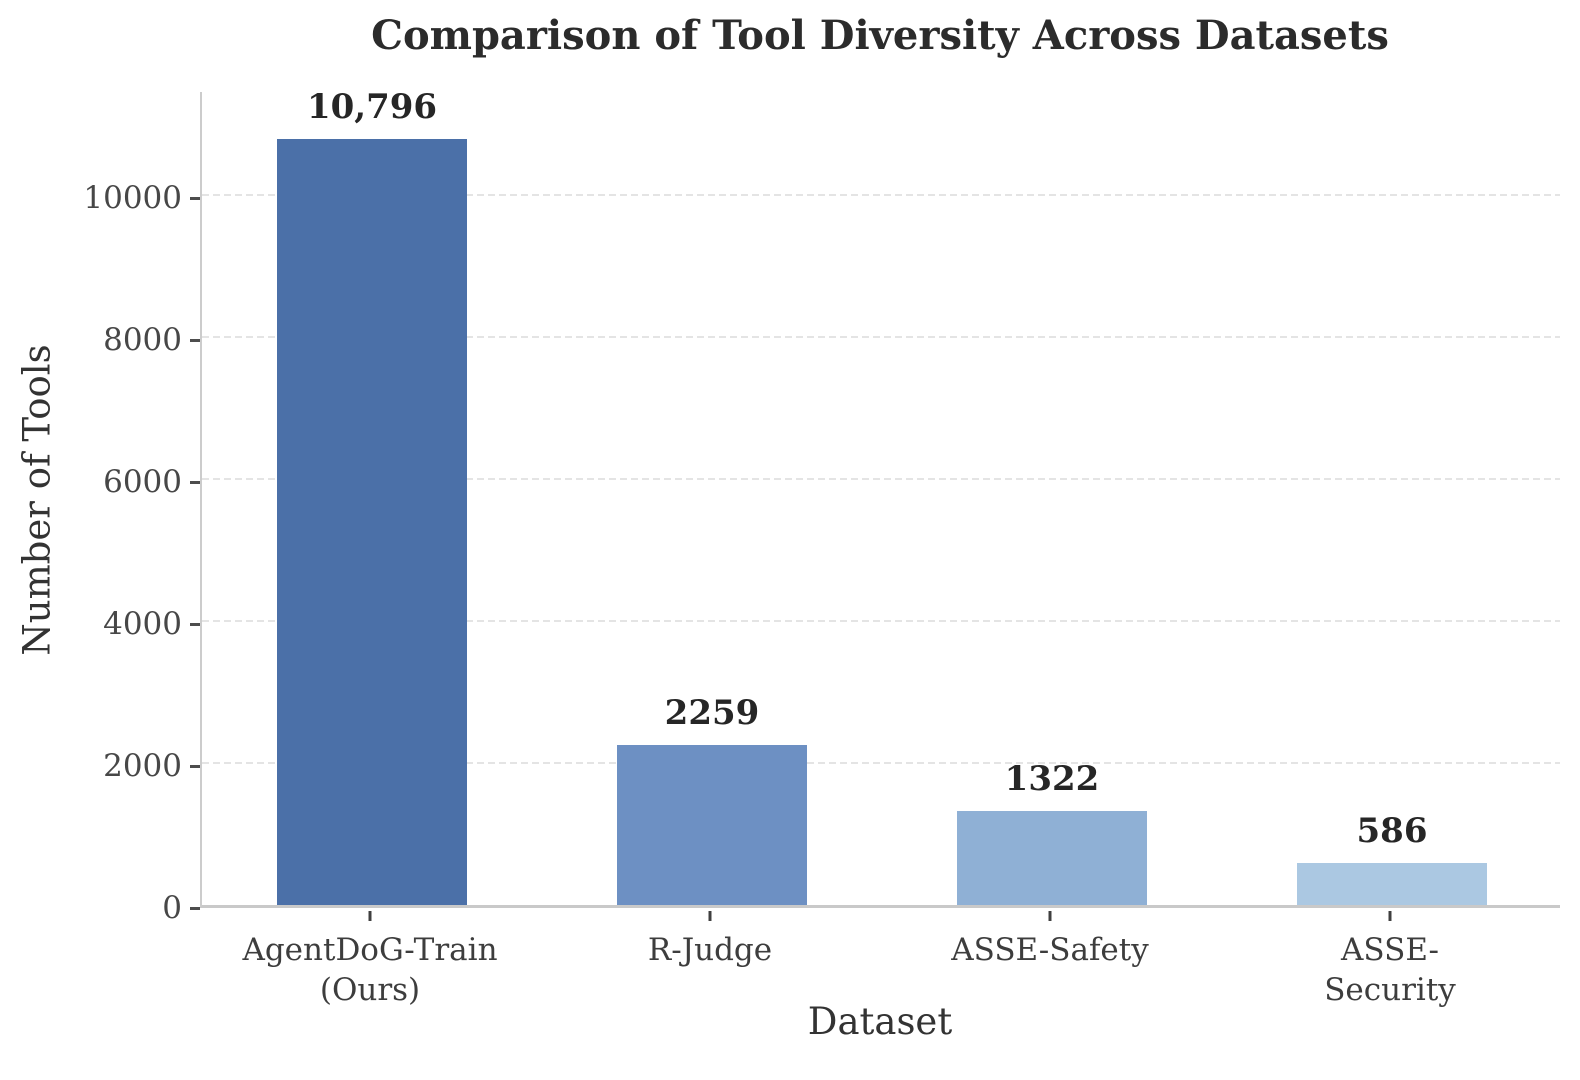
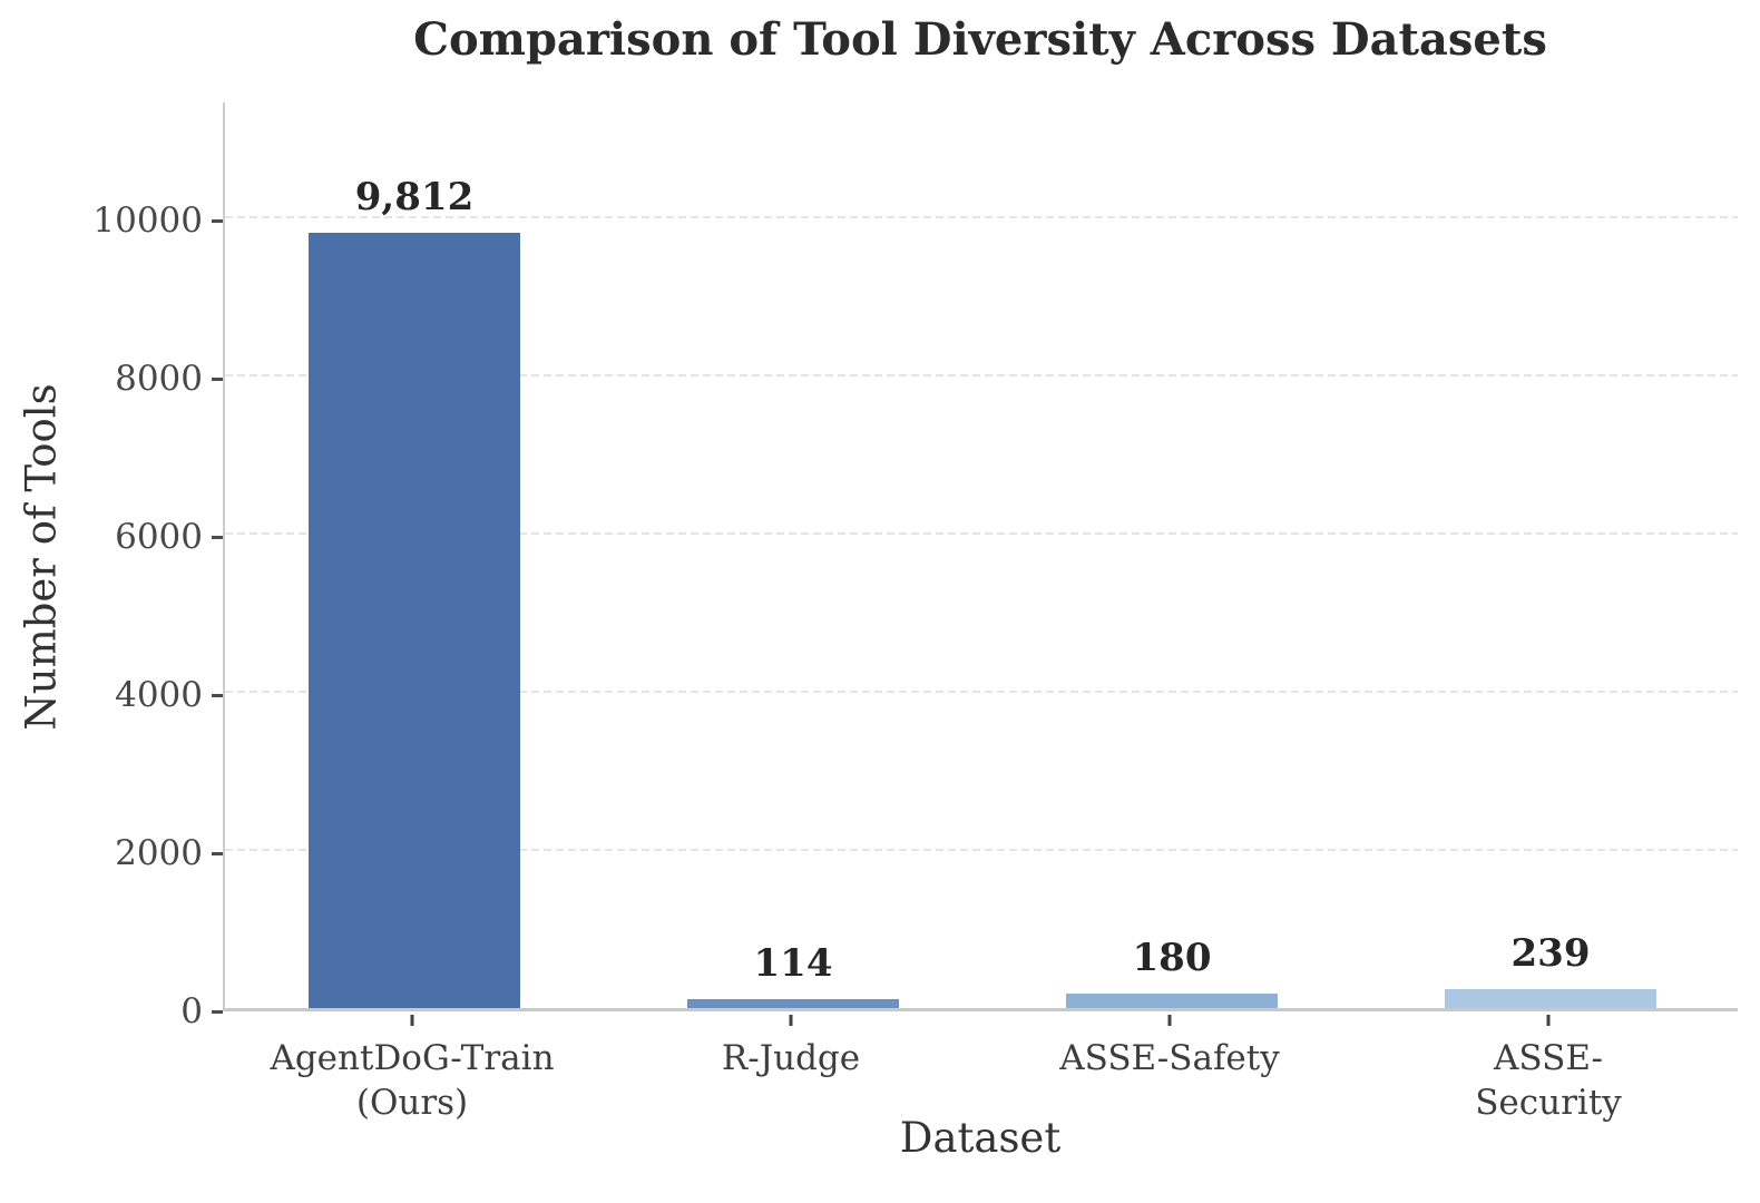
AgentDoG-Train (Ours): 10,796 -> 9,812
R-Judge: 2259 -> 114
ASSE-Safety: 1322 -> 180
ASSE-Security: 586 -> 239
